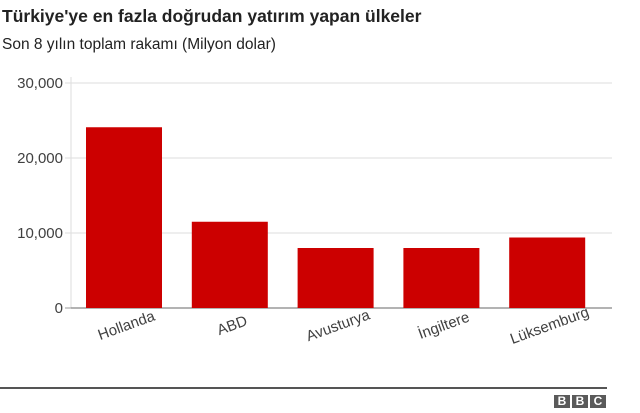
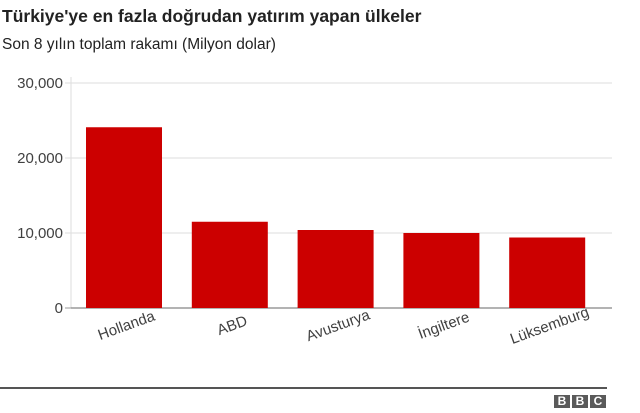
Avusturya: 8000 -> 10000
İngiltere: 8000 -> 10000
